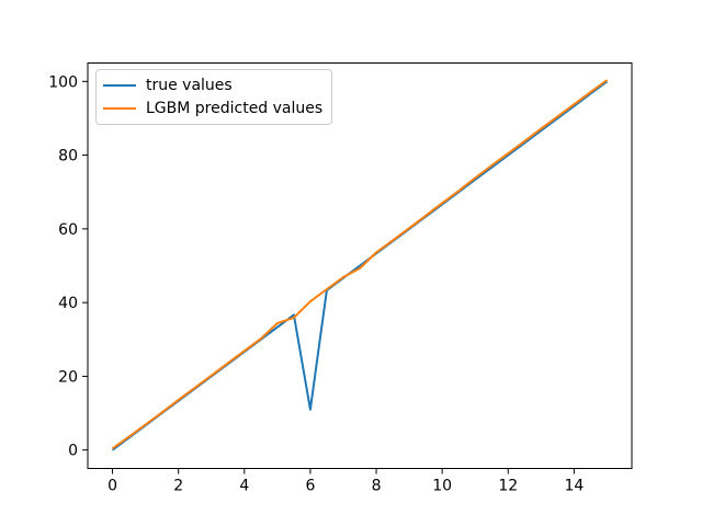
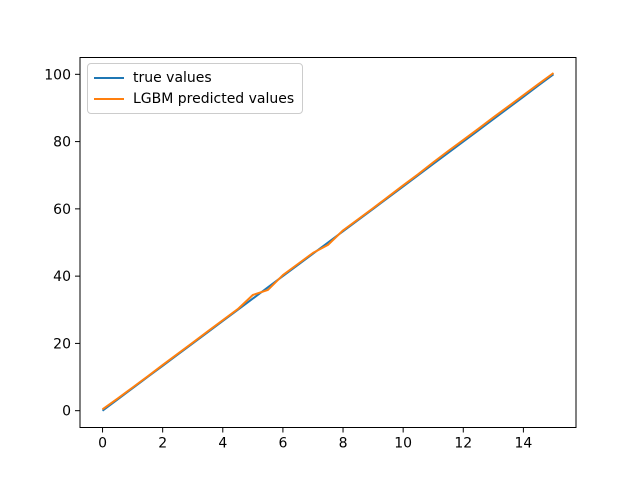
true values/6: 11 -> 40
